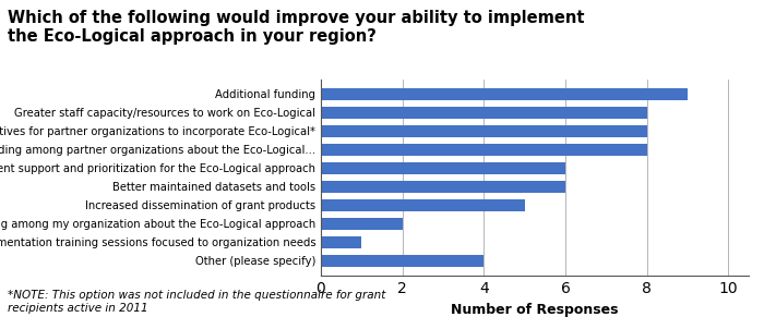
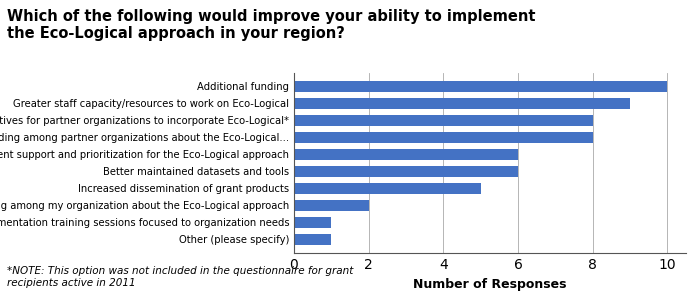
Additional funding: 9 -> 10
Greater staff capacity/resources to work on Eco-Logical: 8 -> 9
Other (please specify): 4 -> 1
